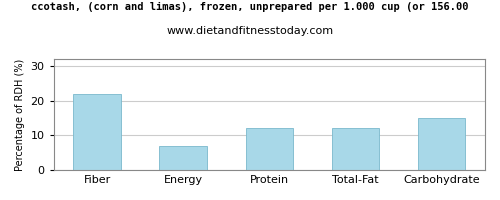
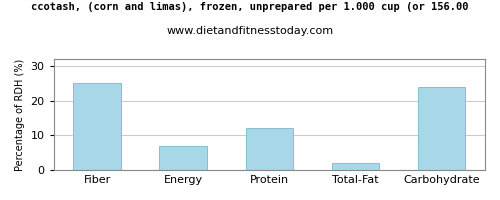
Fiber: 22 -> 25
Total-Fat: 12 -> 2
Carbohydrate: 15 -> 24
